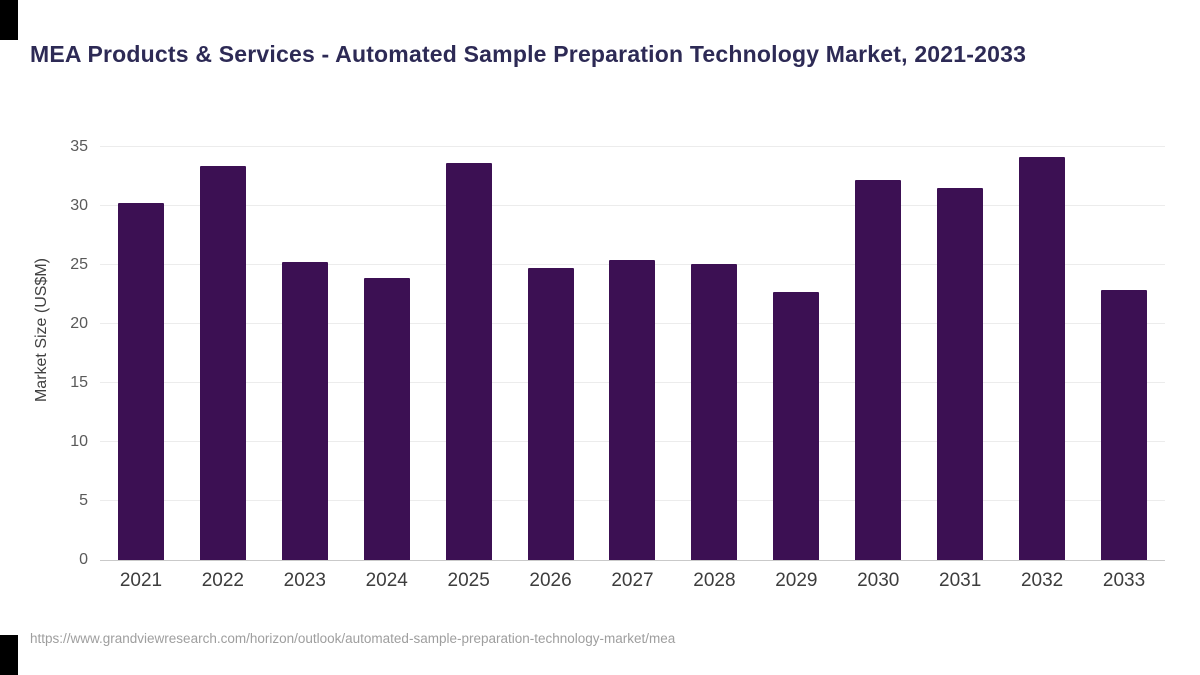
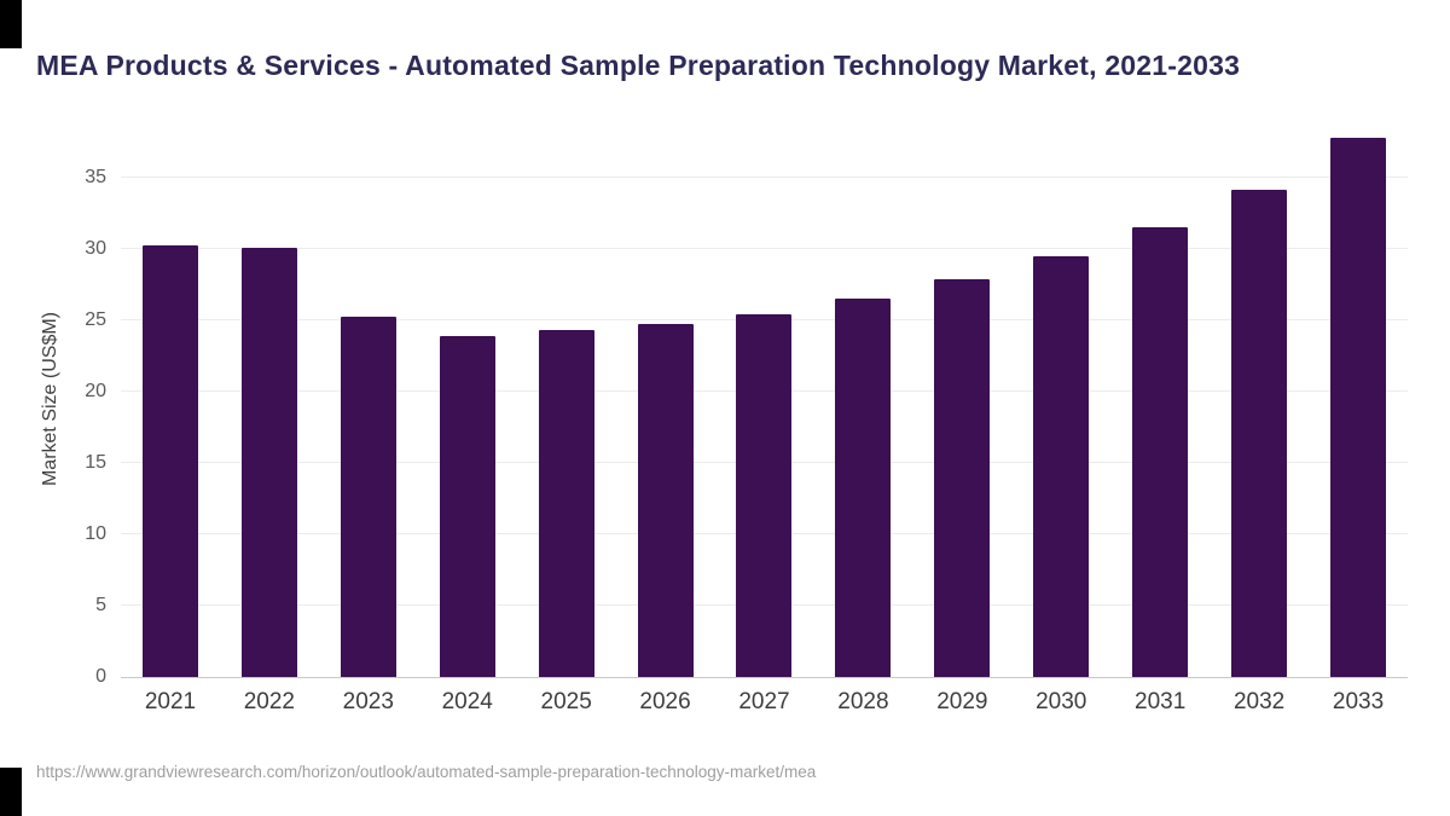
2022: 33.4 -> 30.1
2025: 33.7 -> 24.3
2028: 25.1 -> 26.5
2029: 22.7 -> 27.9
2030: 32.2 -> 29.5
2033: 22.9 -> 37.8
